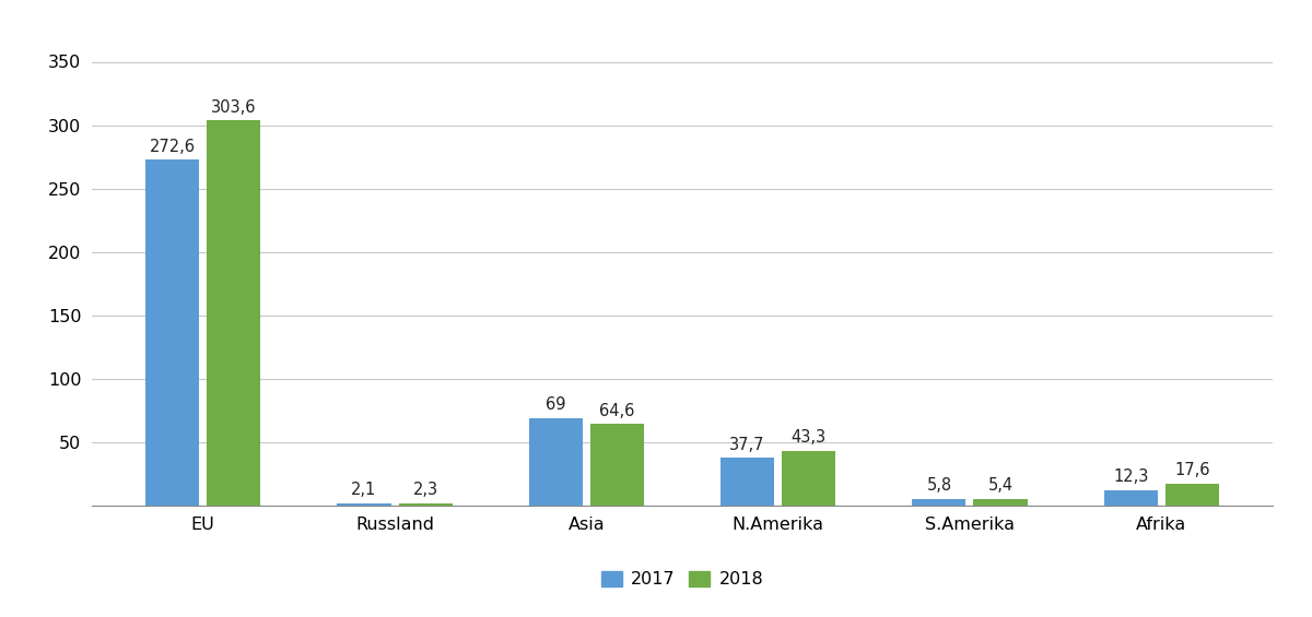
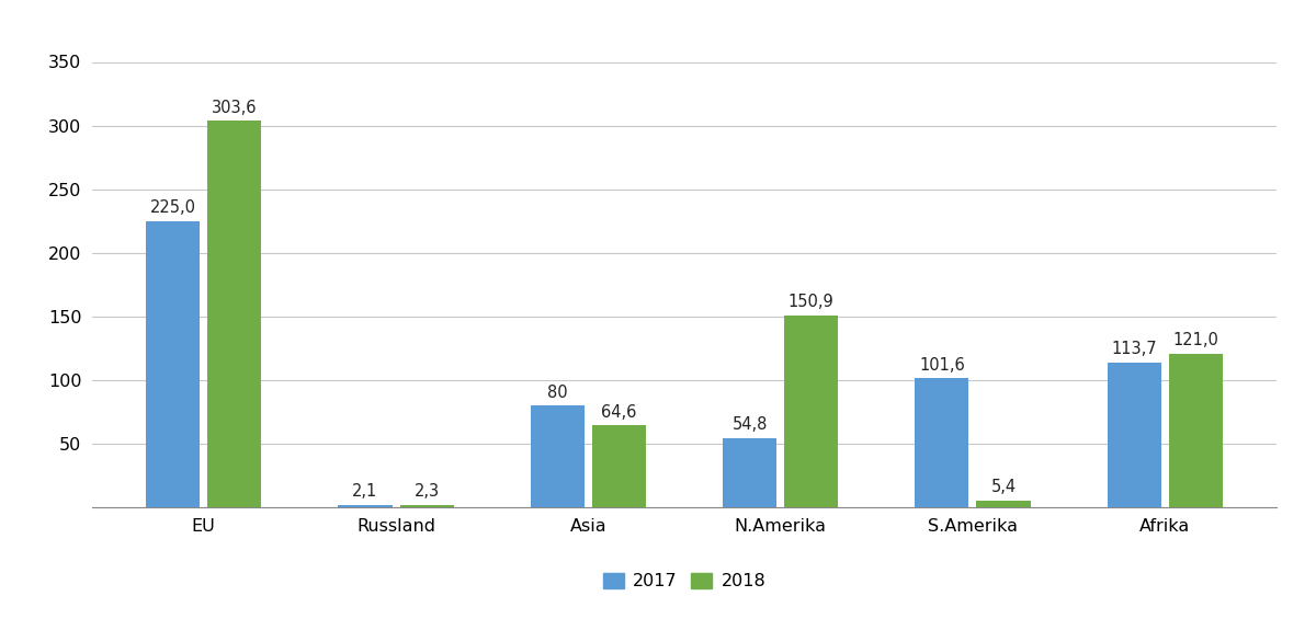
2017/EU: 272,6 -> 225,0
2017/Asia: 69 -> 80
2017/N.Amerika: 37,7 -> 54,8
2018/N.Amerika: 43,3 -> 150,9
2017/S.Amerika: 5,8 -> 101,6
2017/Afrika: 12,3 -> 113,7
2018/Afrika: 17,6 -> 121,0
